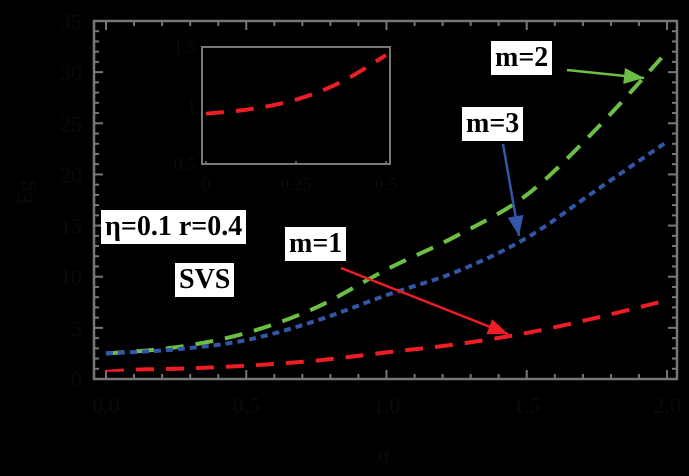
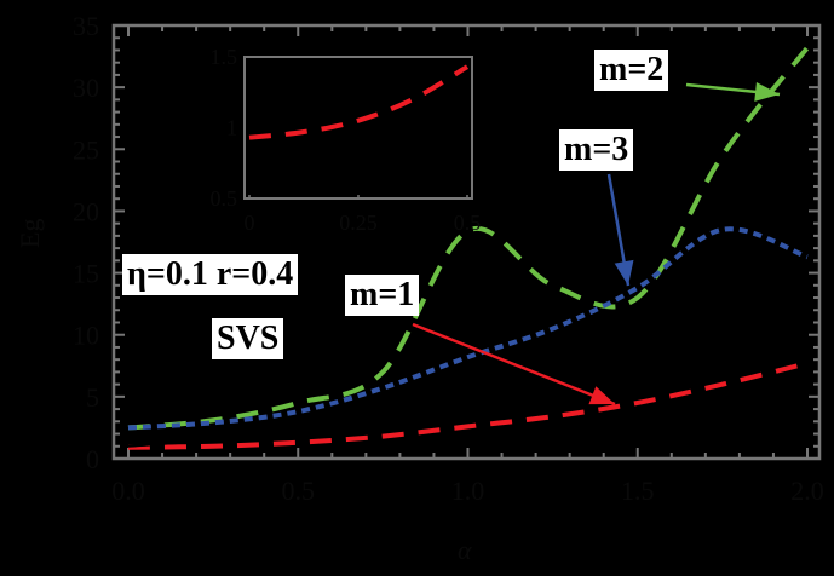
m=2/1.0: 10.7 -> 18.4
m=2/1.5: 18.0 -> 13.0
m=2/2.0: 32.0 -> 33.2
m=3/2.0: 23.2 -> 16.3
